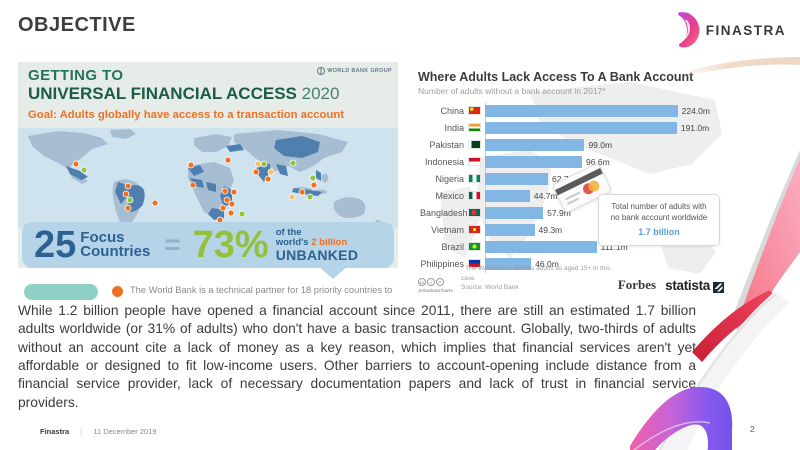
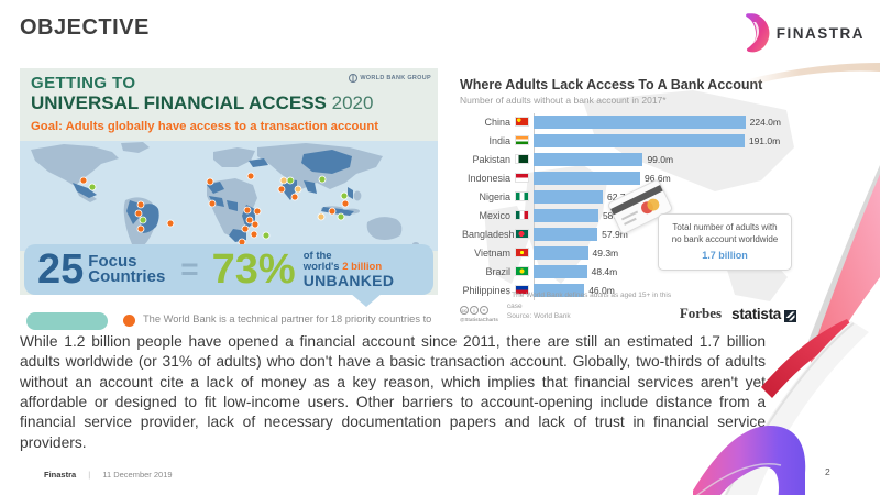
Mexico: 44.7m -> 58.7m
Brazil: 111.1m -> 48.4m
